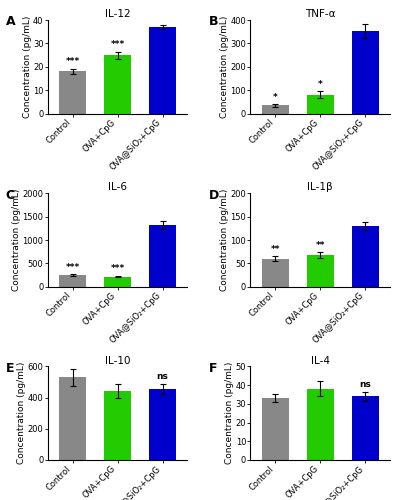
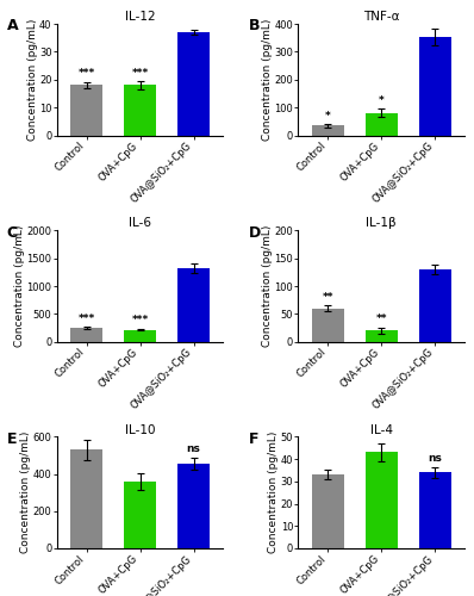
IL-12/OVA+CpG: 25 -> 18
IL-1β/OVA+CpG: 68 -> 20
IL-10/OVA+CpG: 440 -> 360
IL-4/OVA+CpG: 38 -> 43
